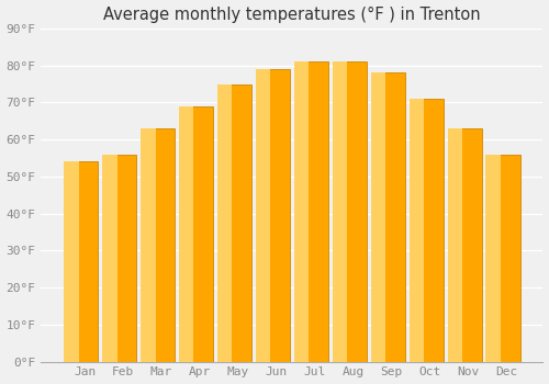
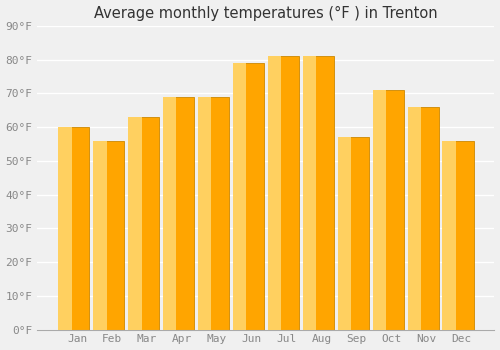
Jan: 54°F -> 60°F
May: 75°F -> 69°F
Sep: 78°F -> 57°F
Nov: 63°F -> 66°F
